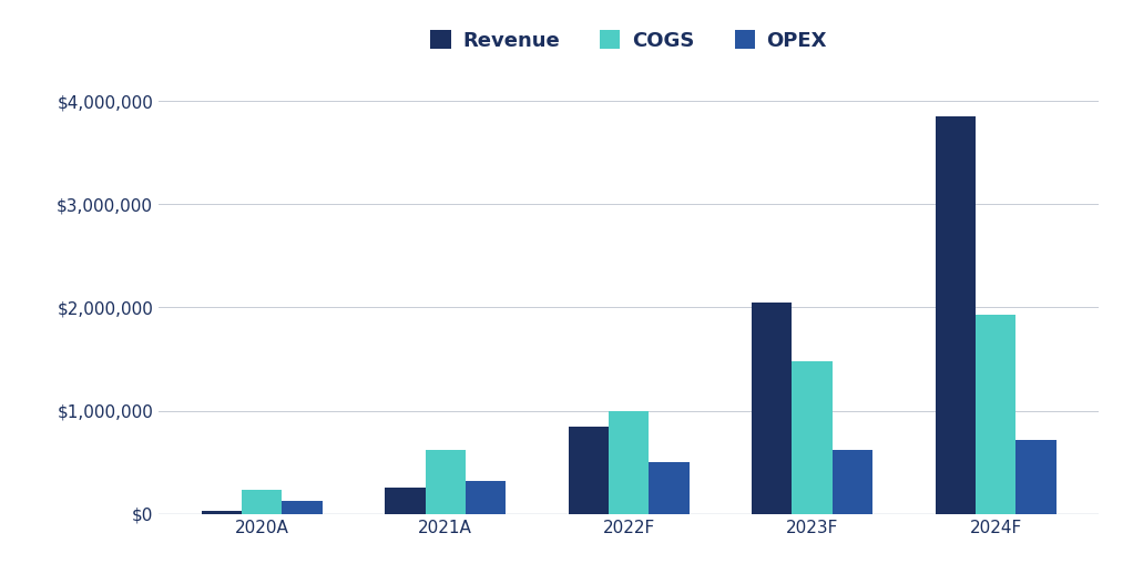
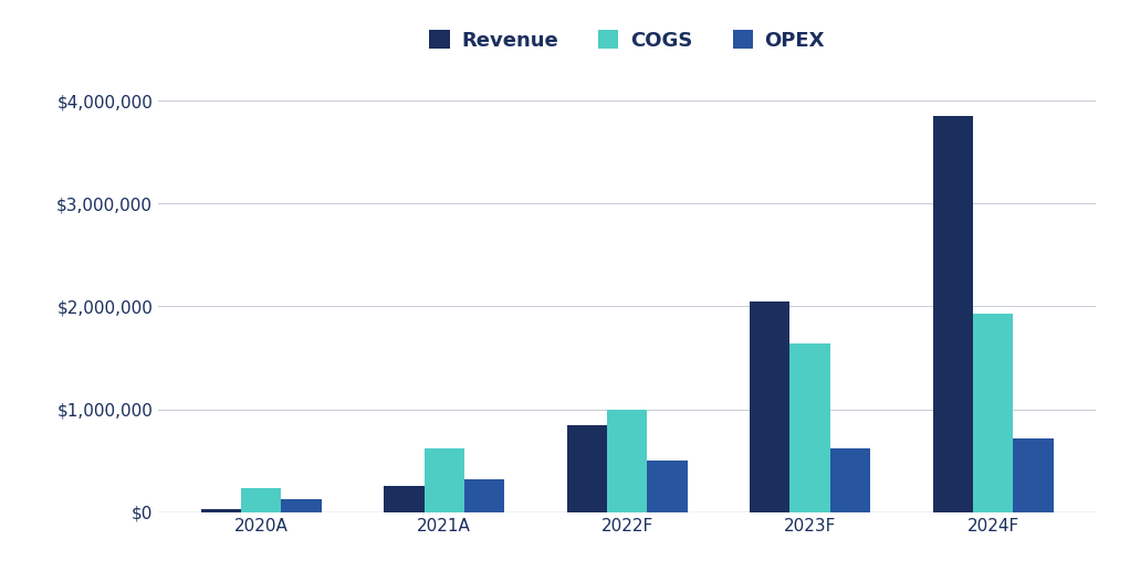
COGS/2023F: $1,480,000 -> $1,640,000
